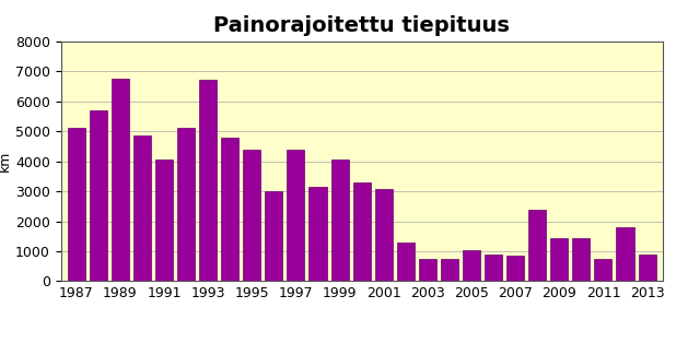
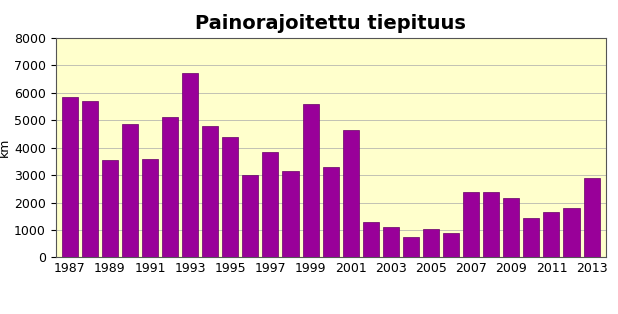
1987: 5100 -> 5850
1989: 6750 -> 3550
1991: 4050 -> 3600
1997: 4400 -> 3850
1999: 4050 -> 5600
2001: 3080 -> 4650
2003: 750 -> 1100
2007: 850 -> 2400
2009: 1450 -> 2150
2011: 750 -> 1650
2013: 880 -> 2900
